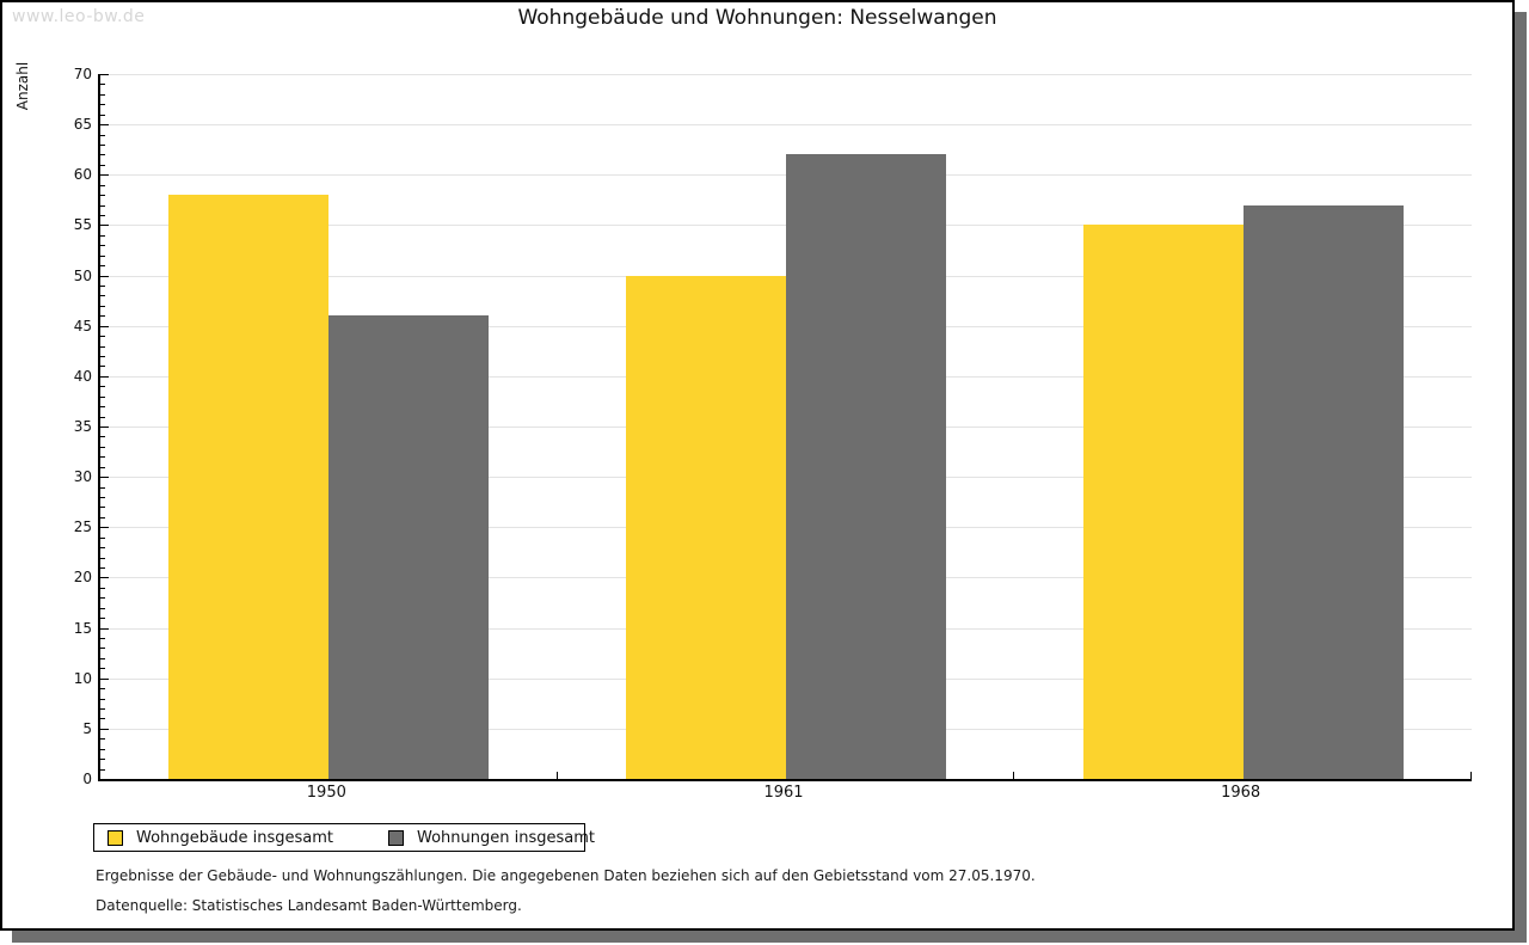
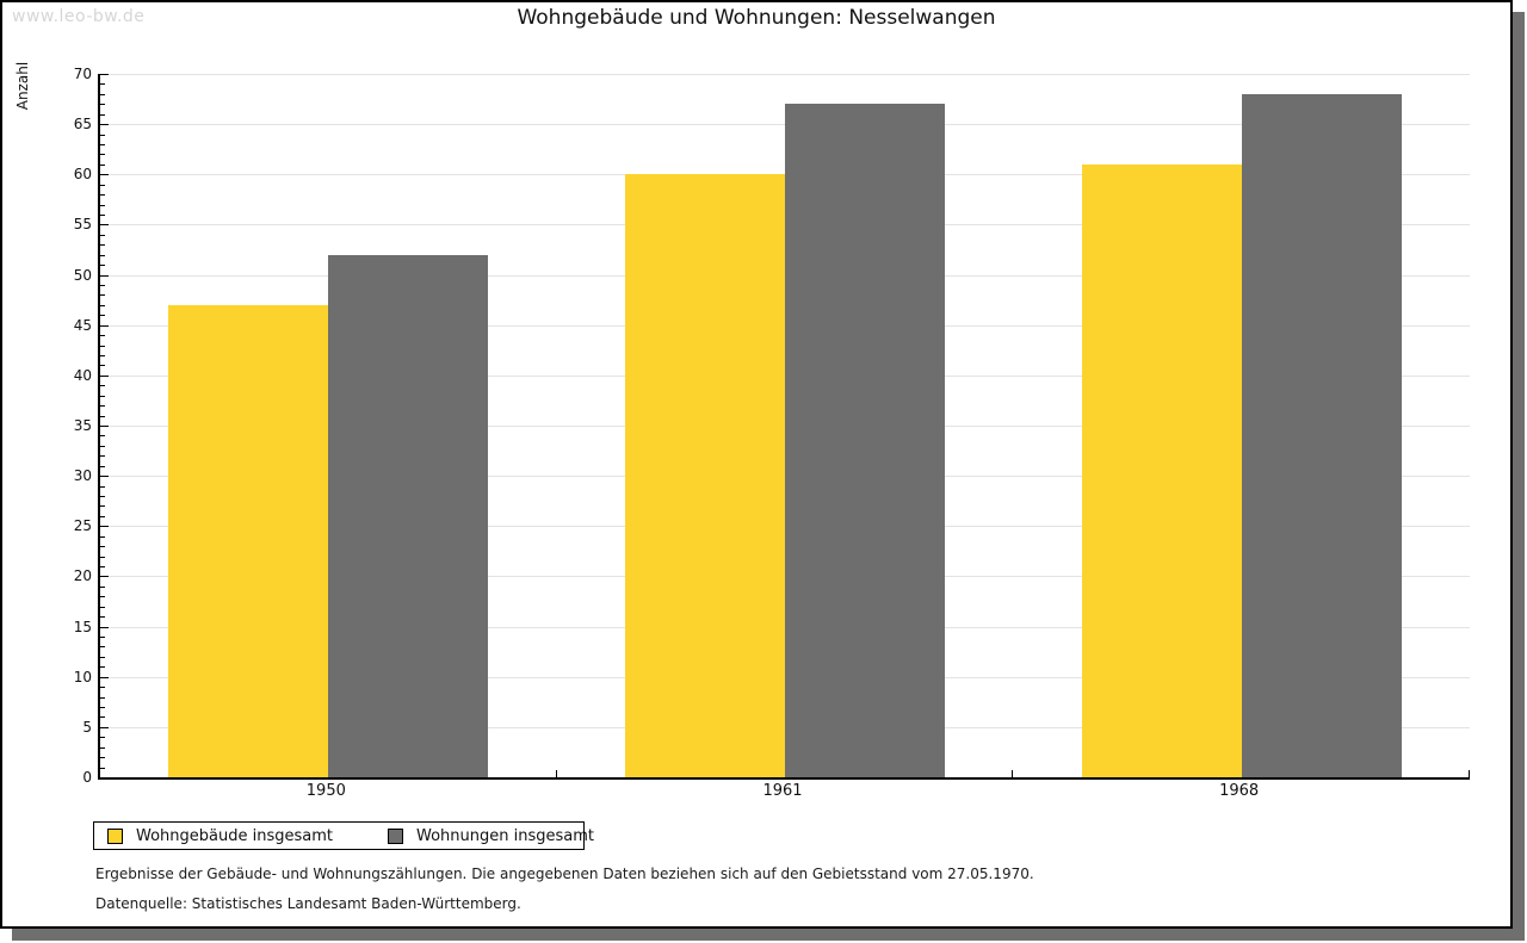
Wohngebäude insgesamt/1950: 58 -> 47
Wohnungen insgesamt/1950: 46 -> 52
Wohngebäude insgesamt/1961: 50 -> 60
Wohnungen insgesamt/1961: 62 -> 67
Wohngebäude insgesamt/1968: 55 -> 61
Wohnungen insgesamt/1968: 57 -> 68
